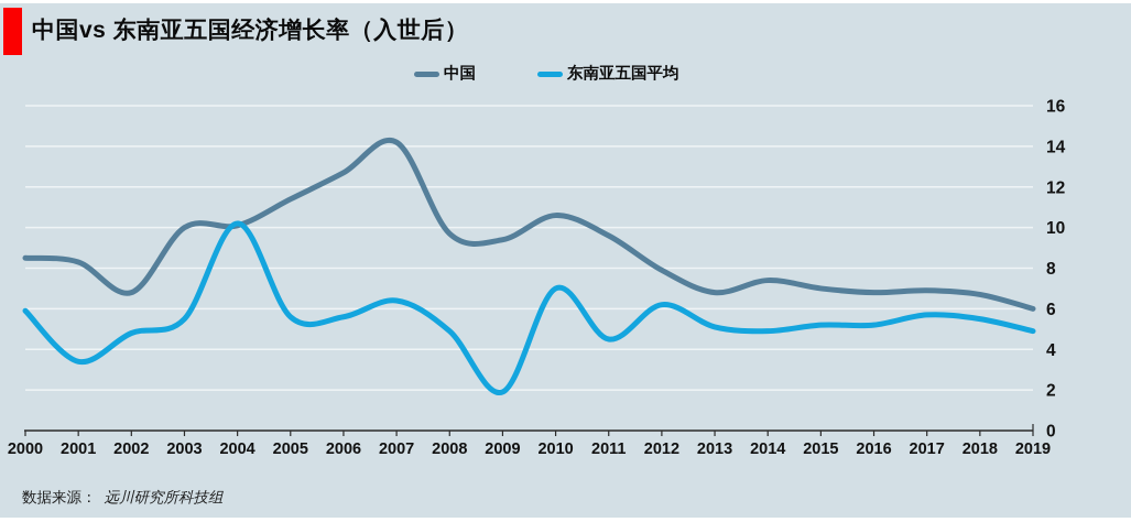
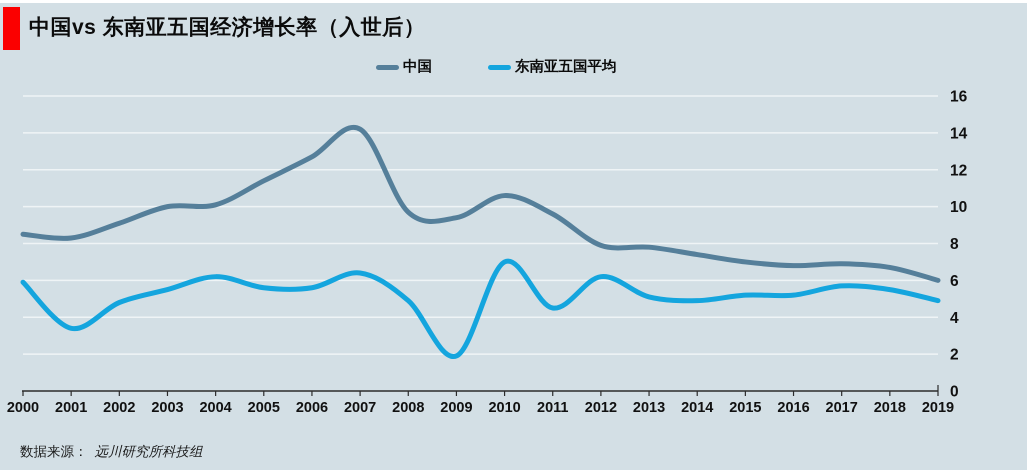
中国/2002: 6.8 -> 9.1
东南亚五国平均/2004: 10.2 -> 6.2
中国/2013: 6.8 -> 7.8
